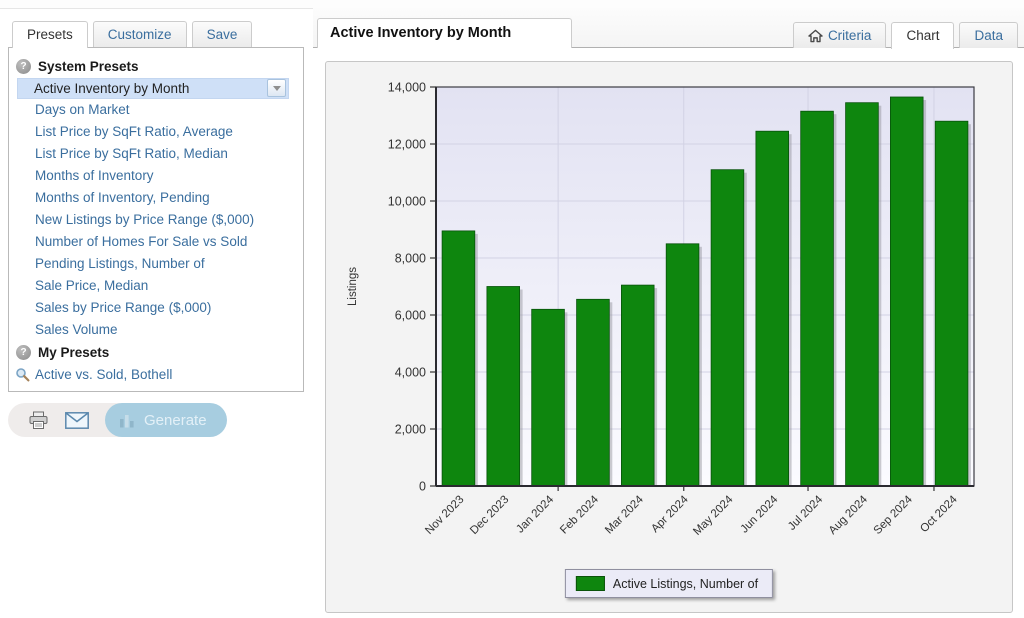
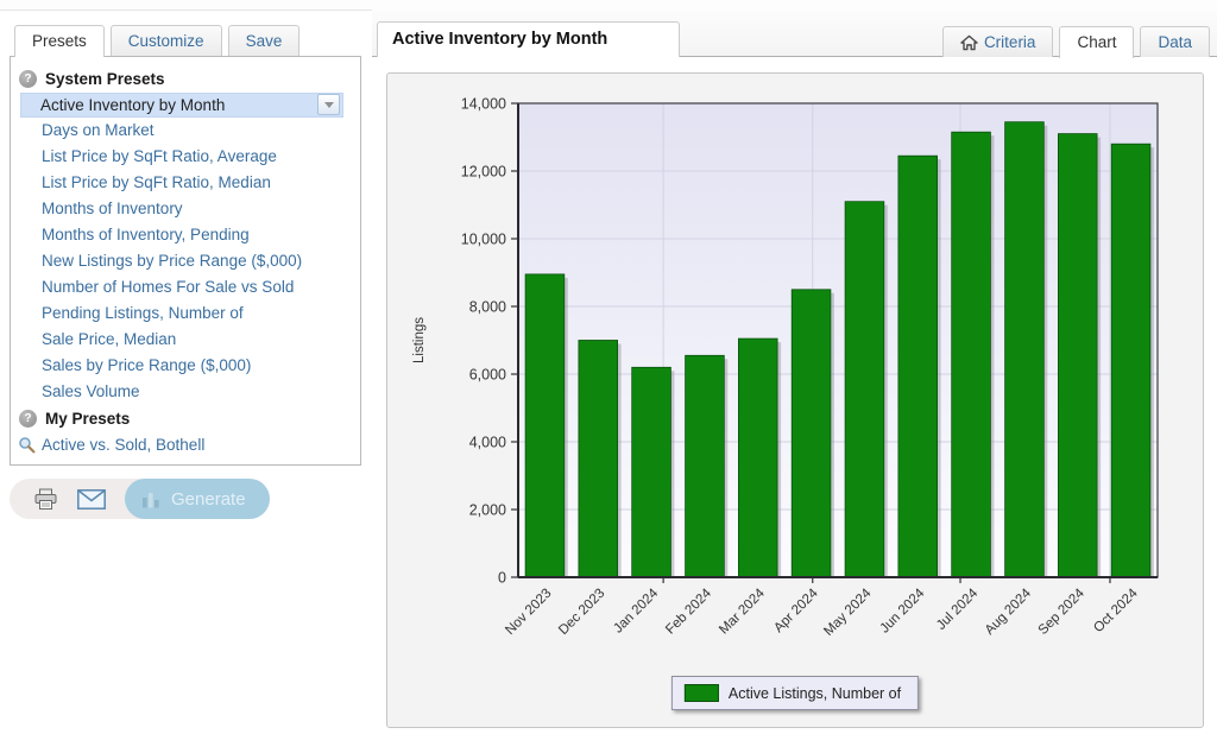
Sep 2024: 13600 -> 13100
